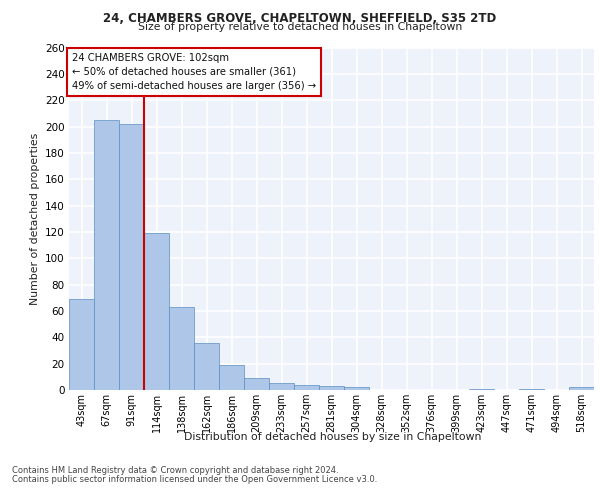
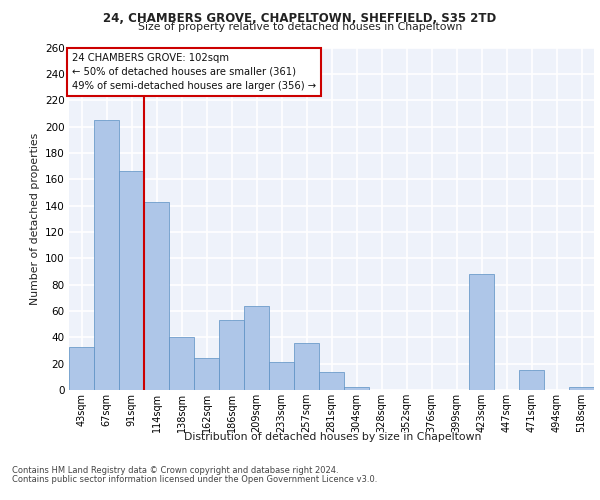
43sqm: 69 -> 33
91sqm: 202 -> 166
114sqm: 119 -> 143
138sqm: 63 -> 40
162sqm: 36 -> 24
186sqm: 19 -> 53
209sqm: 9 -> 64
233sqm: 5 -> 21
257sqm: 4 -> 36
281sqm: 3 -> 14
423sqm: 1 -> 88
471sqm: 1 -> 15
